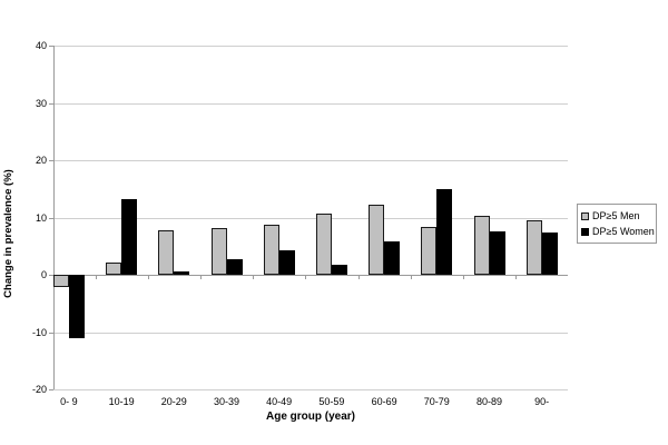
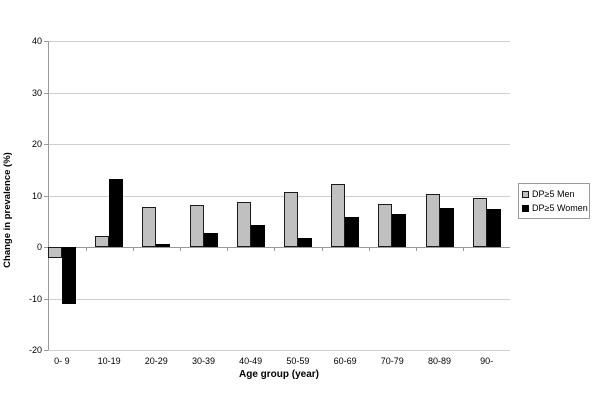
DP≥5 Women/70-79: 15 -> 6
